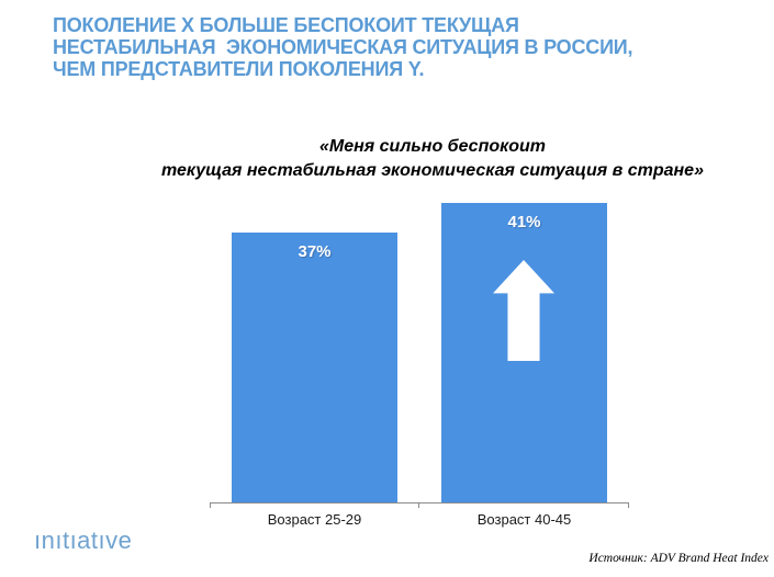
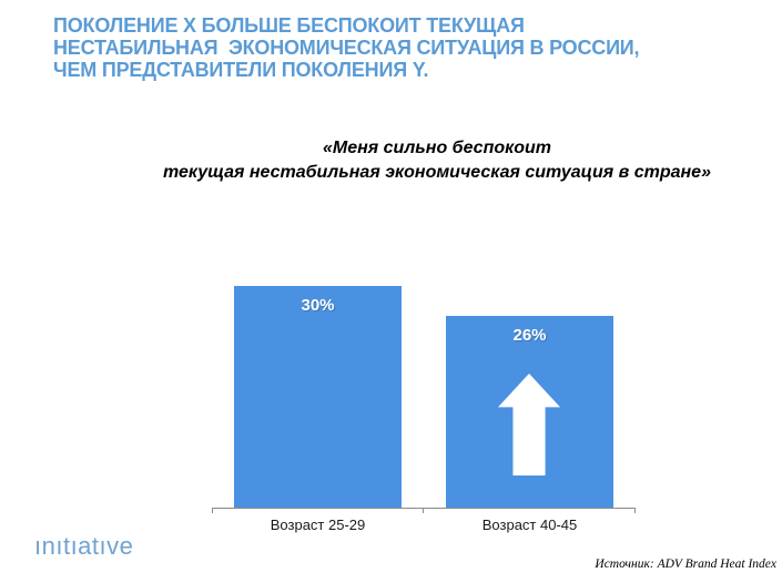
Возраст 25-29: 37% -> 30%
Возраст 40-45: 41% -> 26%
